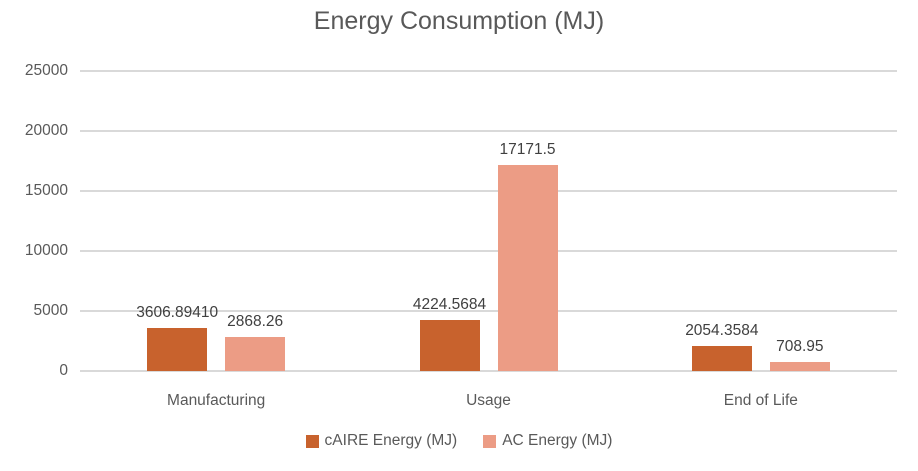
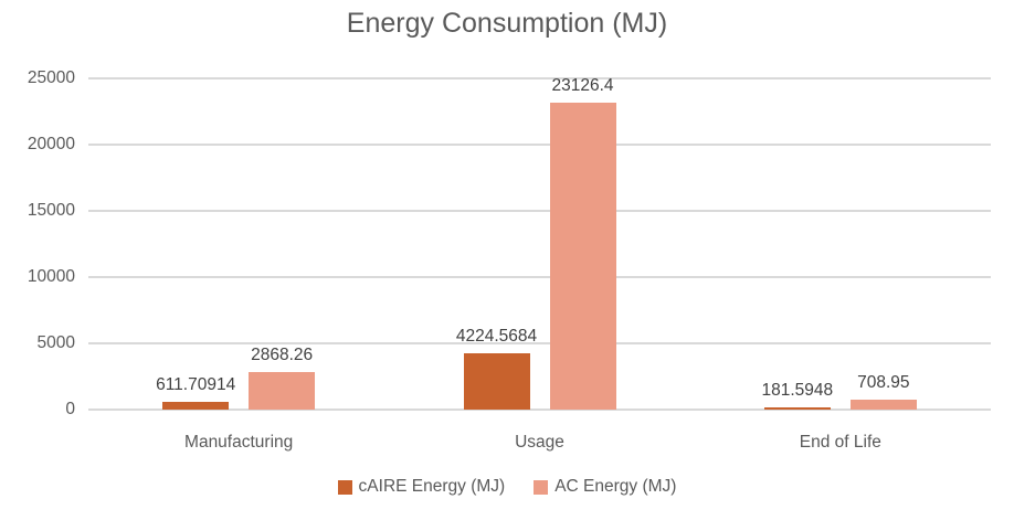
cAIRE Energy (MJ)/Manufacturing: 3606.89410 -> 611.70914
AC Energy (MJ)/Usage: 17171.5 -> 23126.4
cAIRE Energy (MJ)/End of Life: 2054.3584 -> 181.5948
